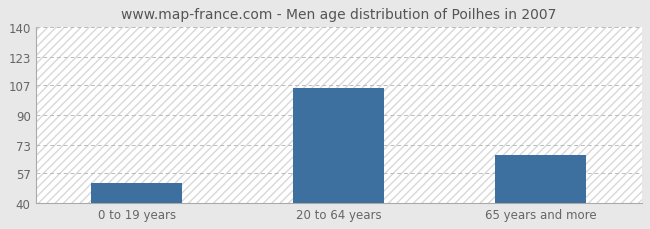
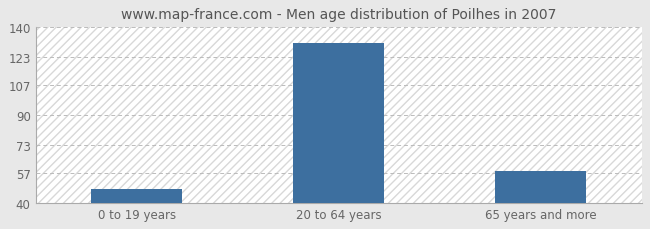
0 to 19 years: 51 -> 48
20 to 64 years: 105 -> 131
65 years and more: 67 -> 58
